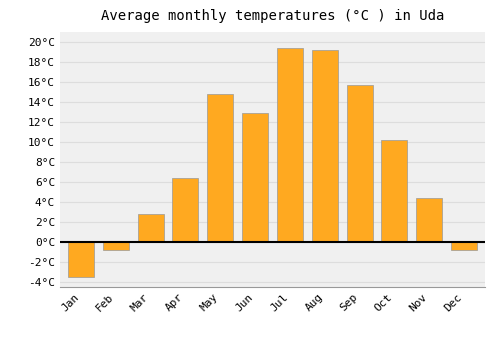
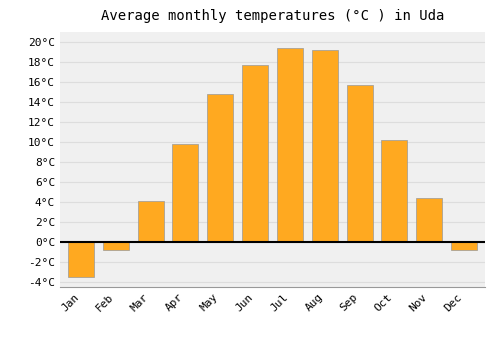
Mar: 2.8°C -> 4.1°C
Apr: 6.4°C -> 9.8°C
Jun: 12.9°C -> 17.7°C
